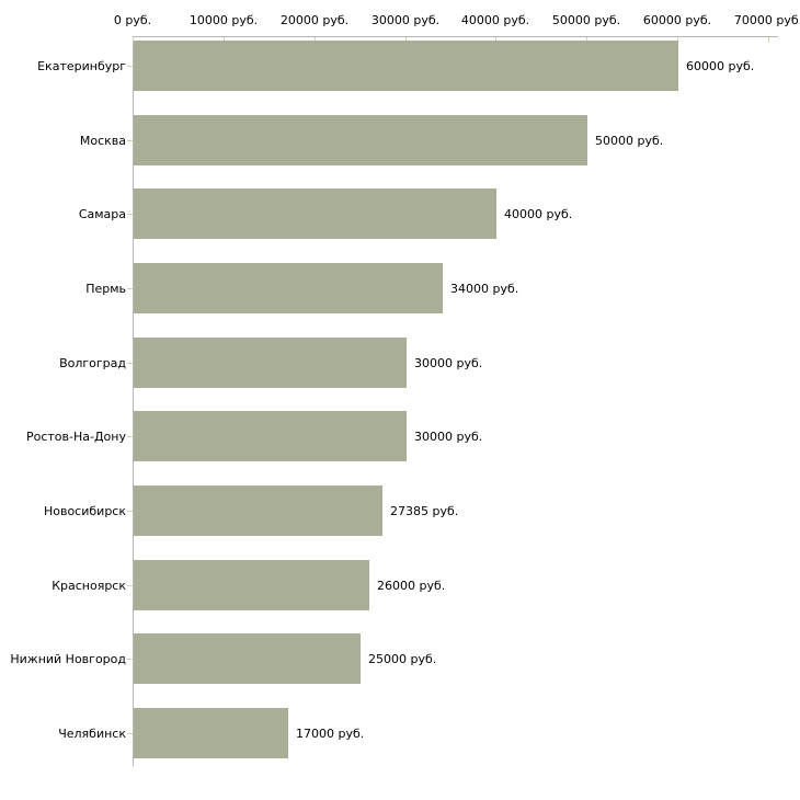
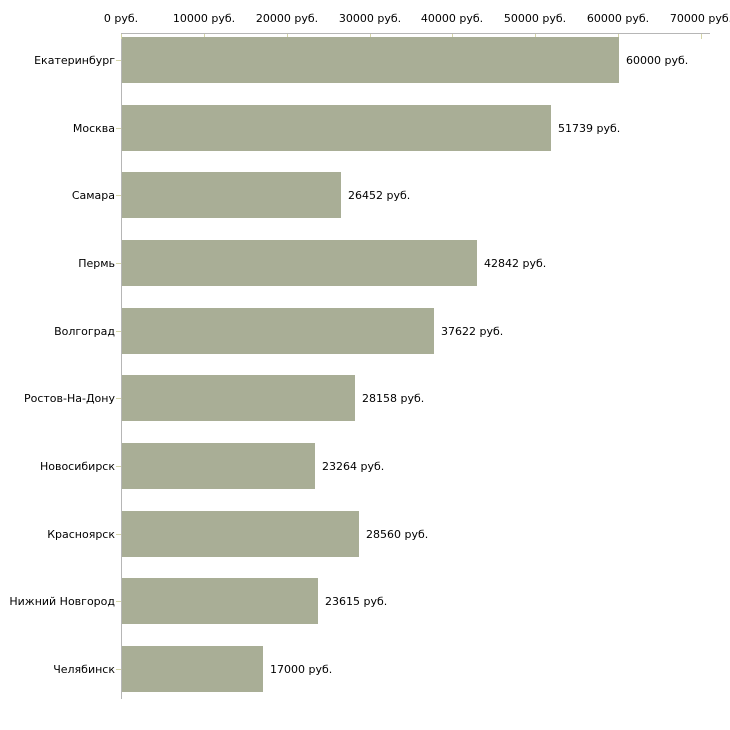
Москва: 50000 -> 51739
Самара: 40000 -> 26452
Пермь: 34000 -> 42842
Волгоград: 30000 -> 37622
Ростов-На-Дону: 30000 -> 28158
Новосибирск: 27385 -> 23264
Красноярск: 26000 -> 28560
Нижний Новгород: 25000 -> 23615
